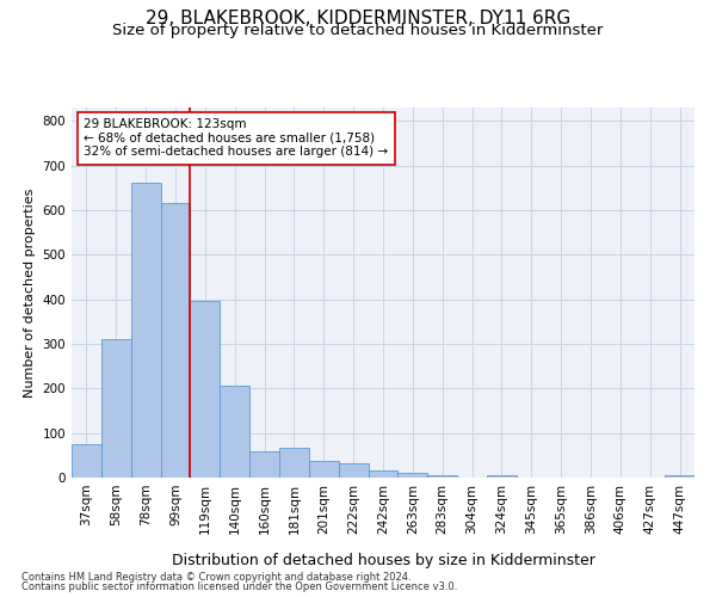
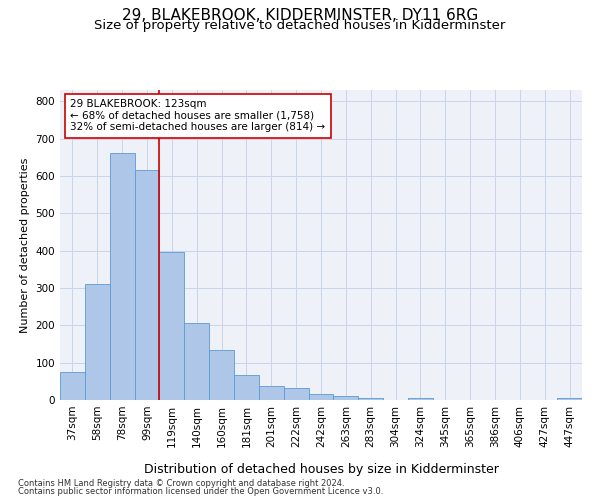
160sqm: 60 -> 135
